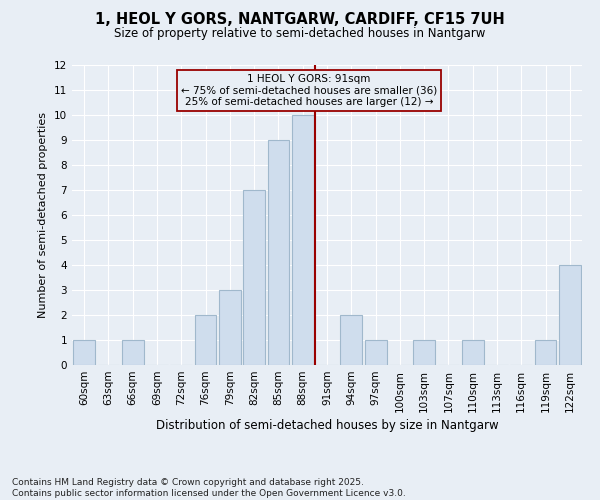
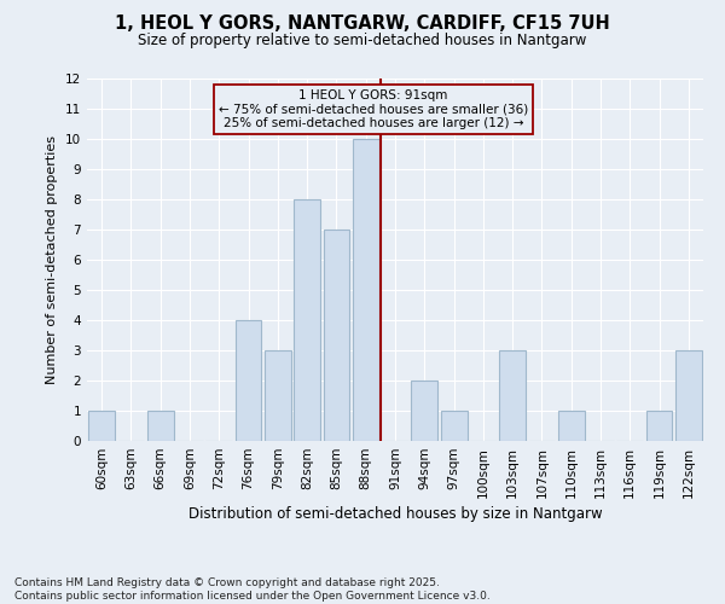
76sqm: 2 -> 4
82sqm: 7 -> 8
85sqm: 9 -> 7
103sqm: 1 -> 3
122sqm: 4 -> 3
